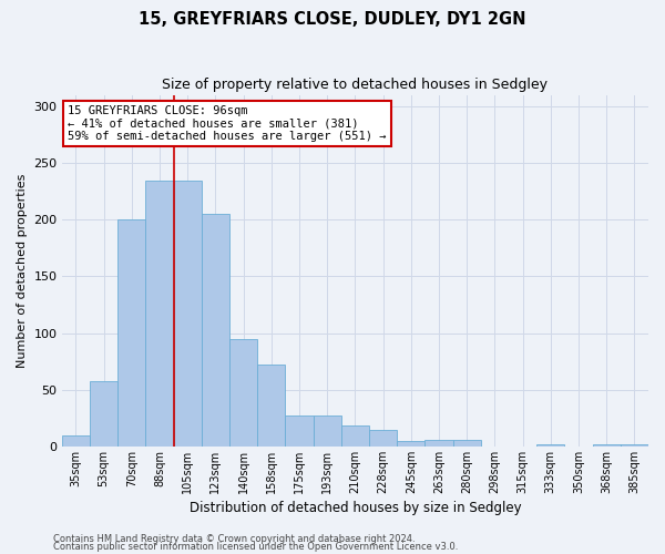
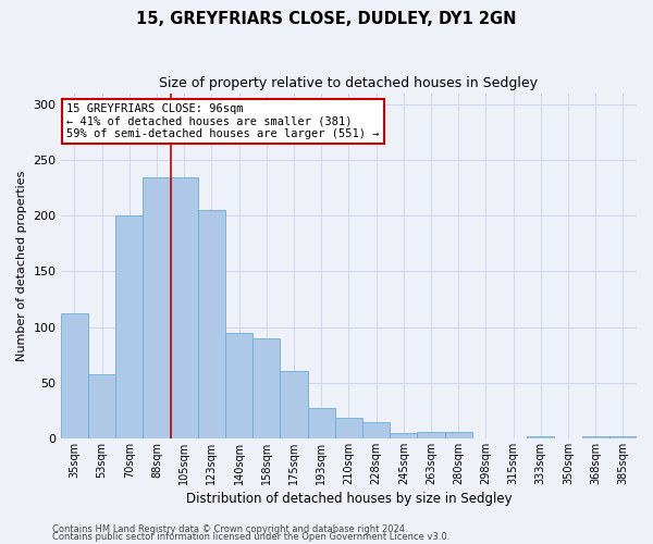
35sqm: 10 -> 112
158sqm: 72 -> 90
175sqm: 27 -> 60
